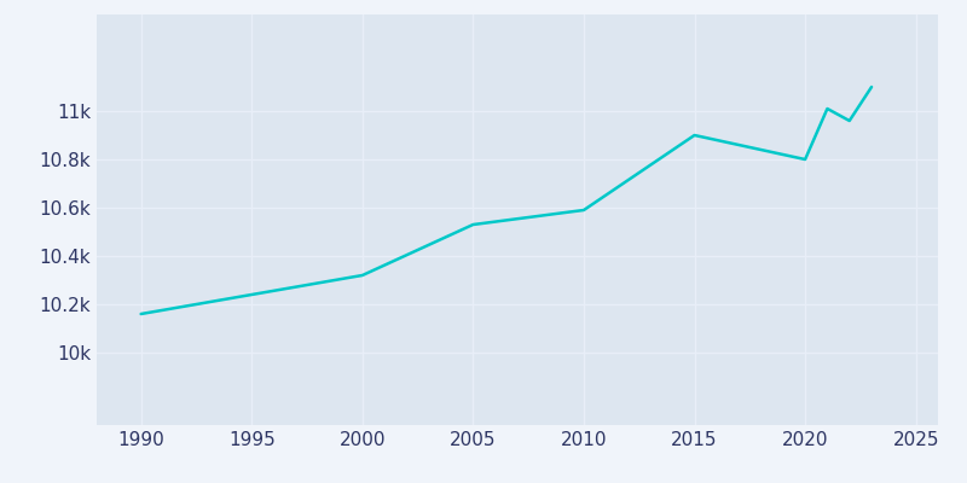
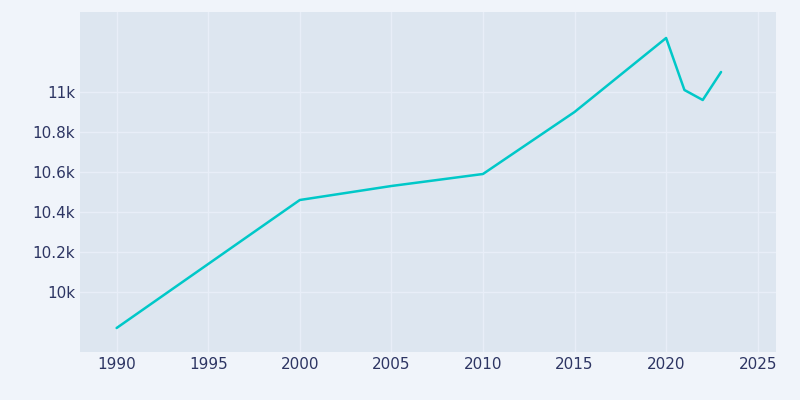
1990: 10.16k -> 9.82k
2000: 10.32k -> 10.46k
2020: 10.80k -> 11.27k
